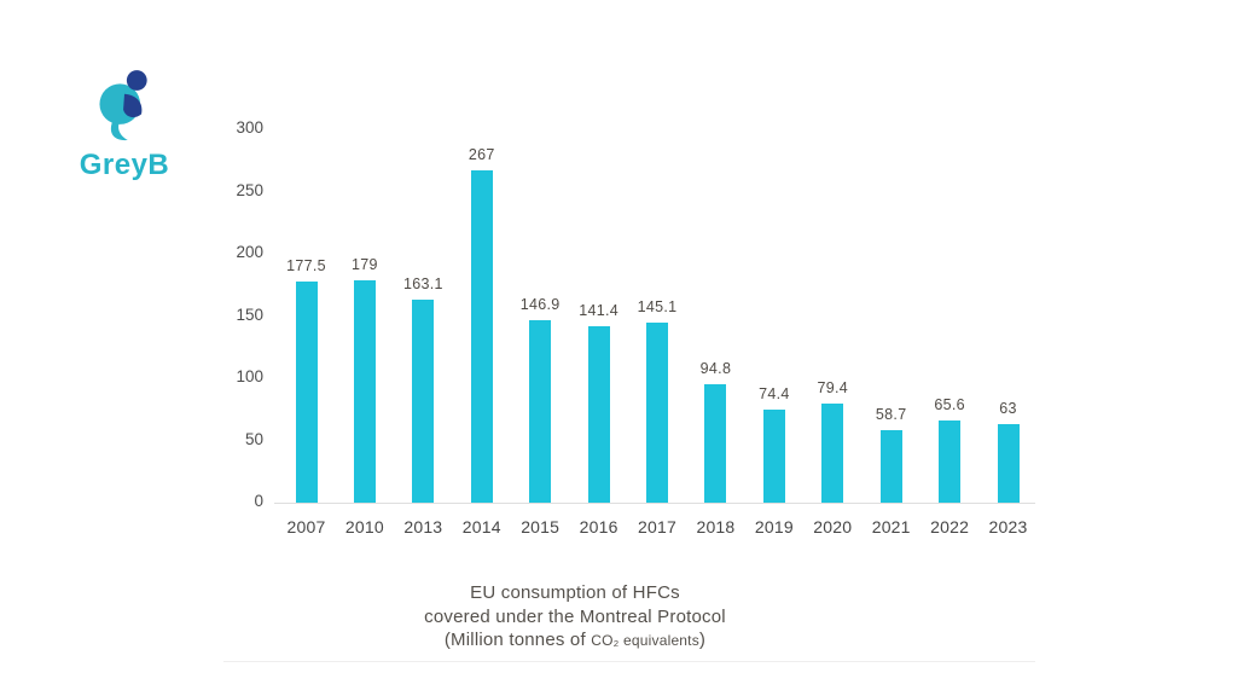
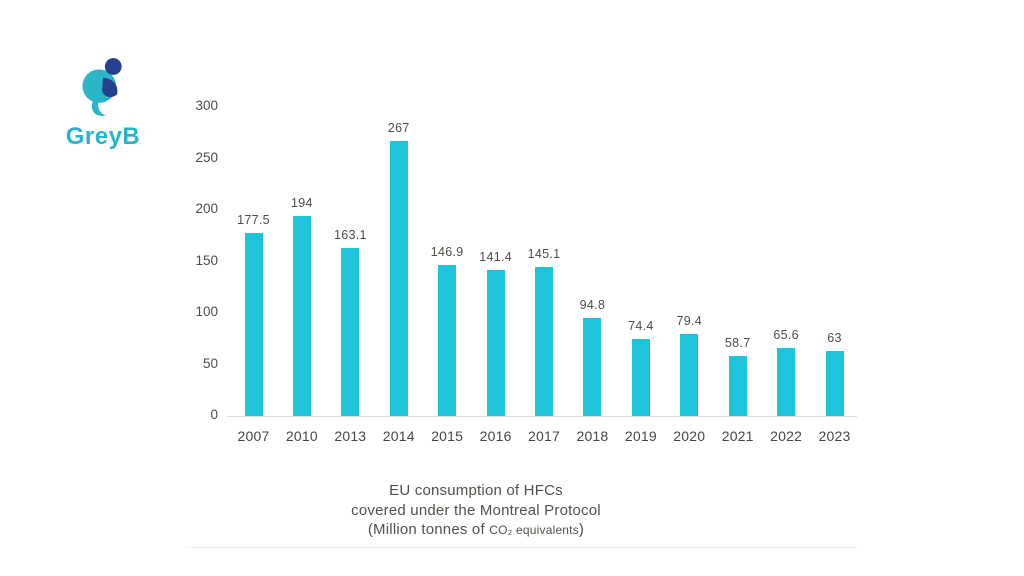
2010: 179 -> 194
